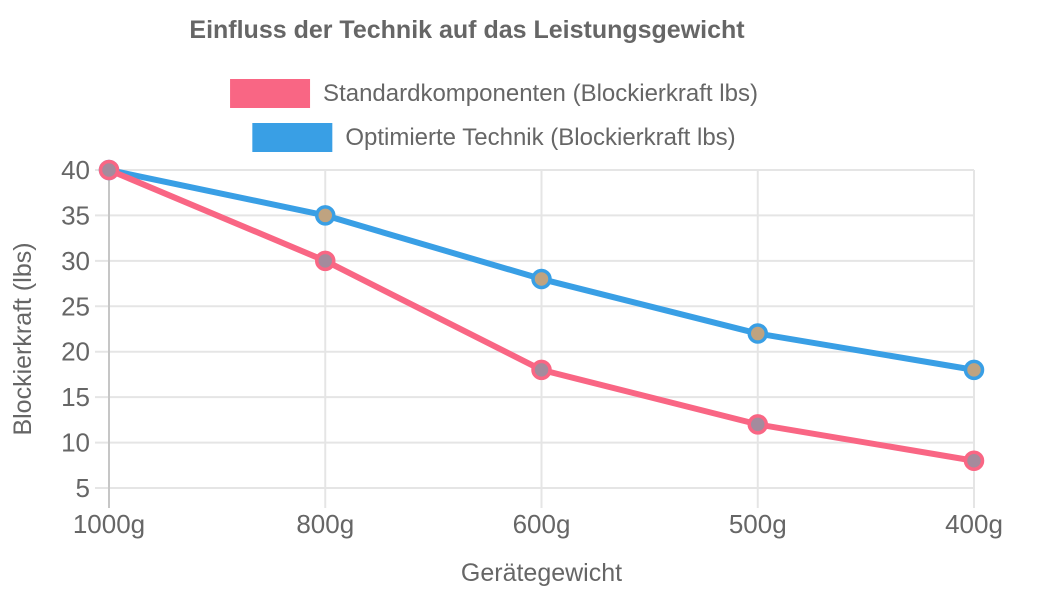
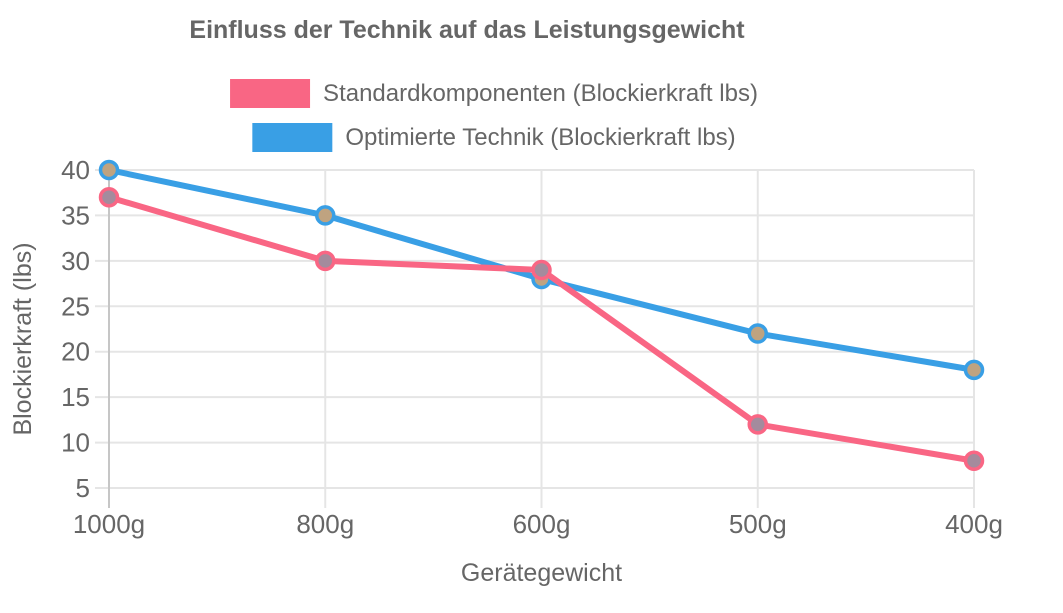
Standardkomponenten (Blockierkraft lbs)/1000g: 40 -> 37
Standardkomponenten (Blockierkraft lbs)/600g: 18 -> 29
